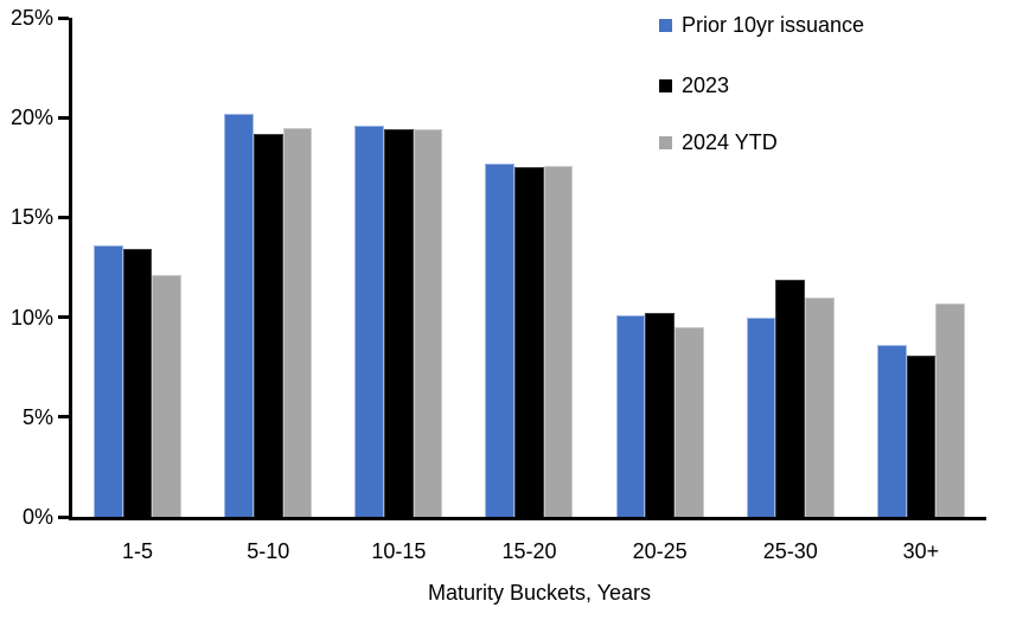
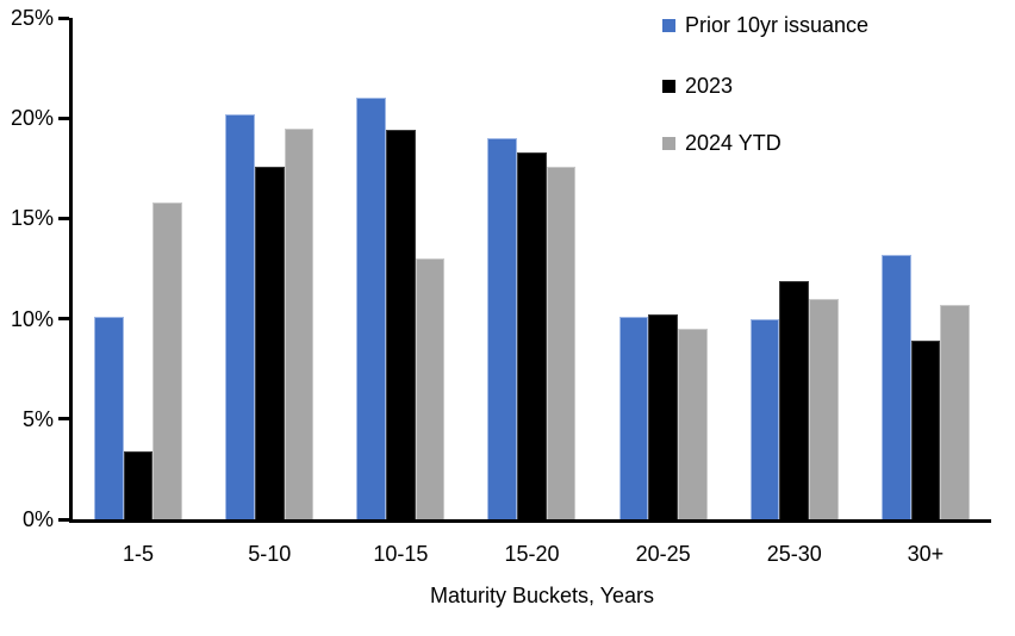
Prior 10yr issuance/1-5: 13.6% -> 10.1%
2023/1-5: 13.4% -> 3.4%
2024 YTD/1-5: 12.1% -> 15.8%
2023/5-10: 19.2% -> 17.6%
Prior 10yr issuance/10-15: 19.6% -> 21.0%
2024 YTD/10-15: 19.4% -> 13.0%
Prior 10yr issuance/15-20: 17.7% -> 19.0%
2023/15-20: 17.5% -> 18.3%
Prior 10yr issuance/30+: 8.6% -> 13.2%
2023/30+: 8.1% -> 8.9%
